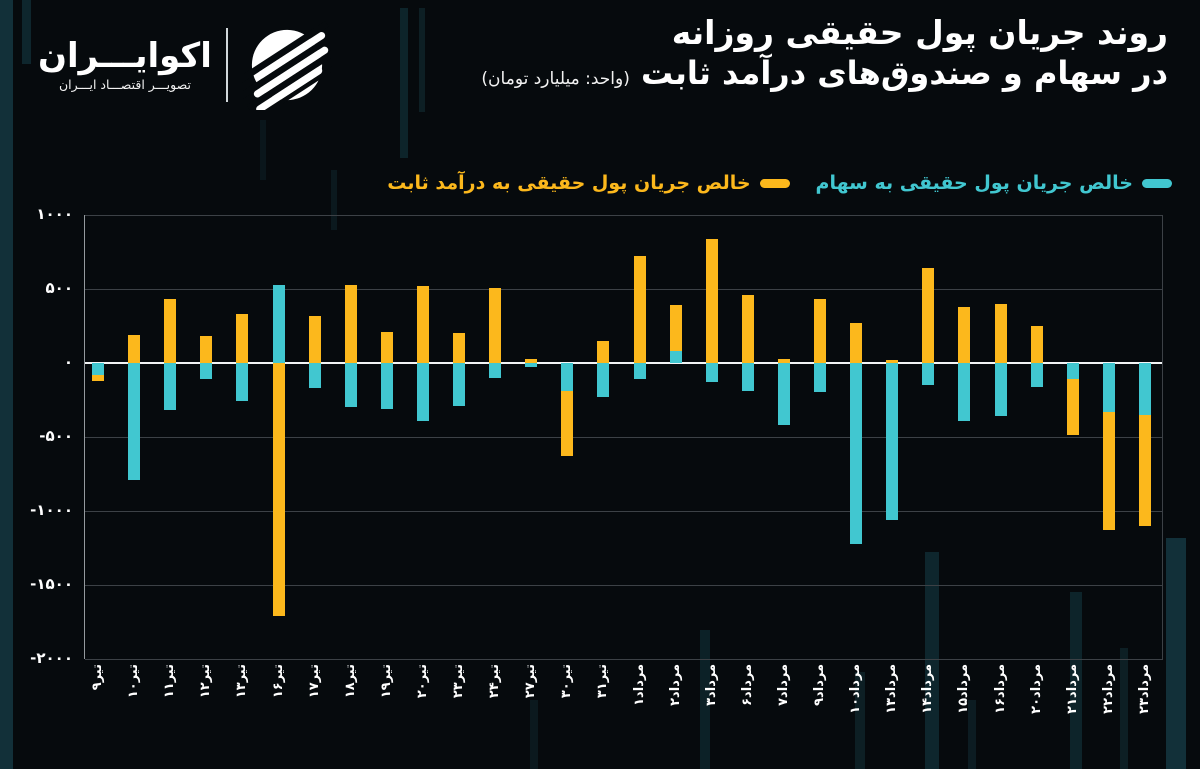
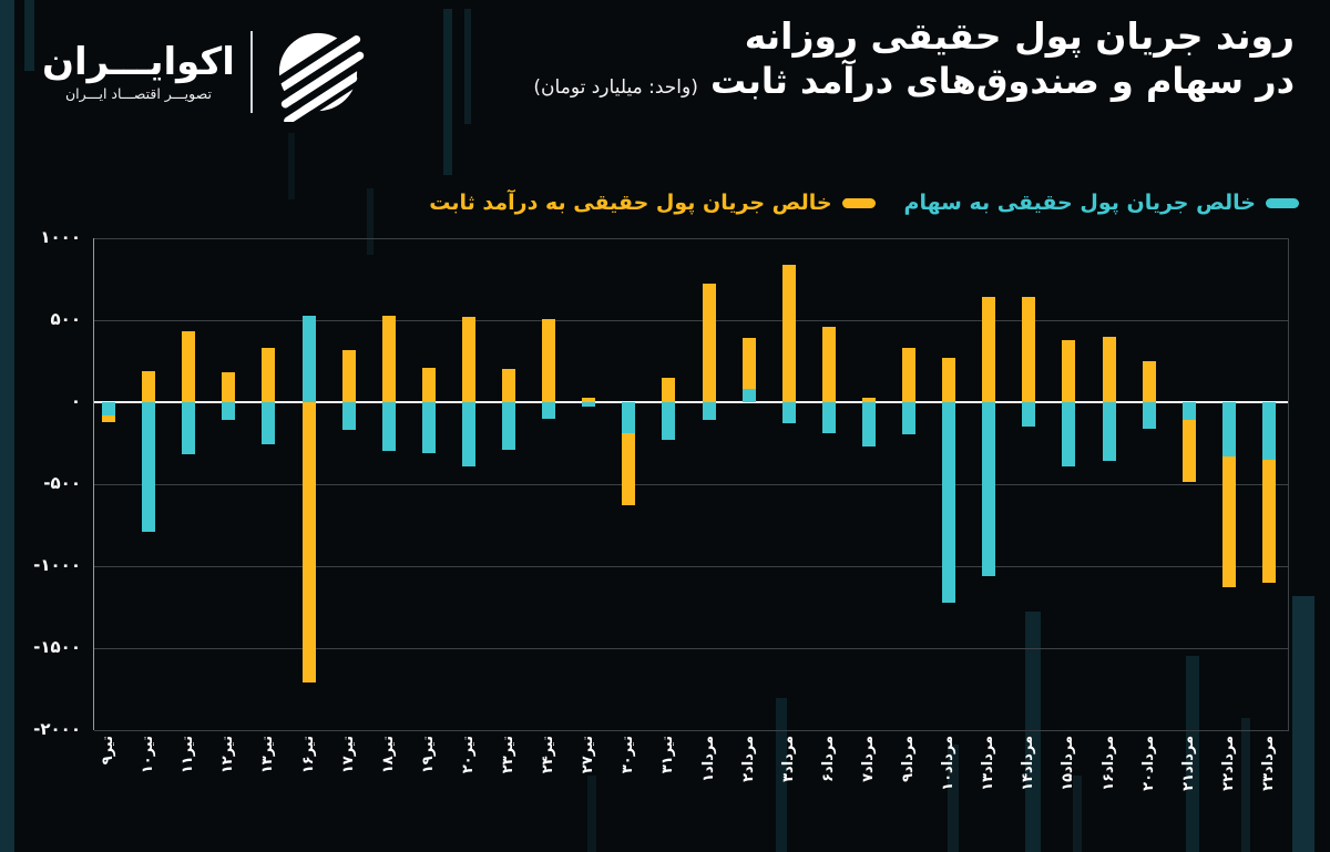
خالص جریان پول حقیقی به سهام/مرداد۷: -420 -> -270
خالص جریان پول حقیقی به درآمد ثابت/مرداد۹: 430 -> 330
خالص جریان پول حقیقی به درآمد ثابت/مرداد۱۳: 20 -> 640
